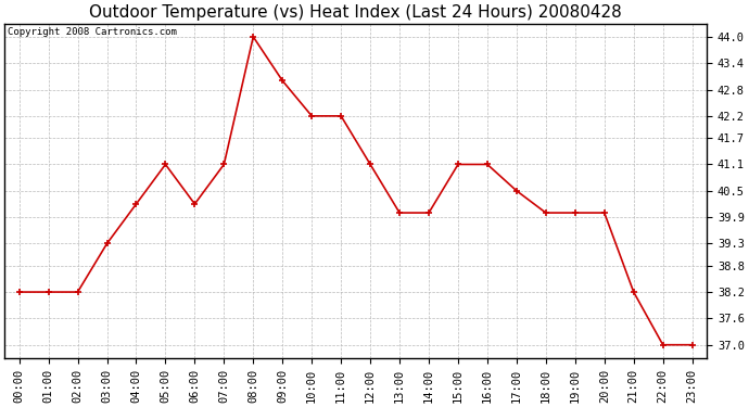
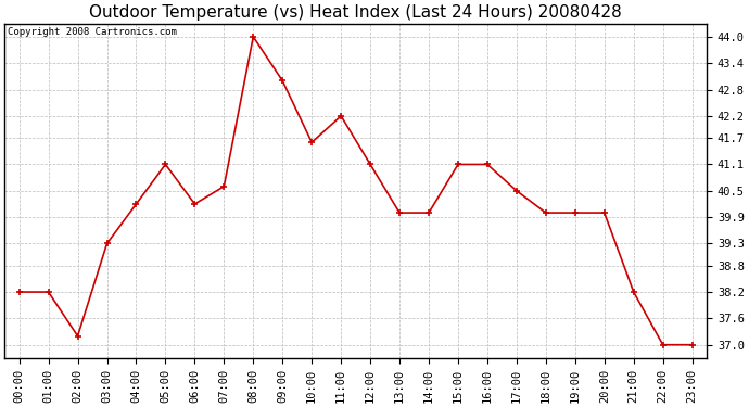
02:00: 38.2 -> 37.2
07:00: 41.1 -> 40.6
10:00: 42.2 -> 41.6
